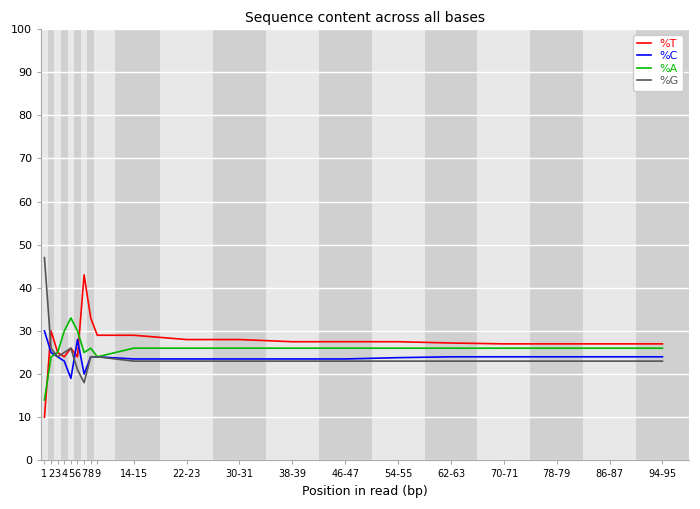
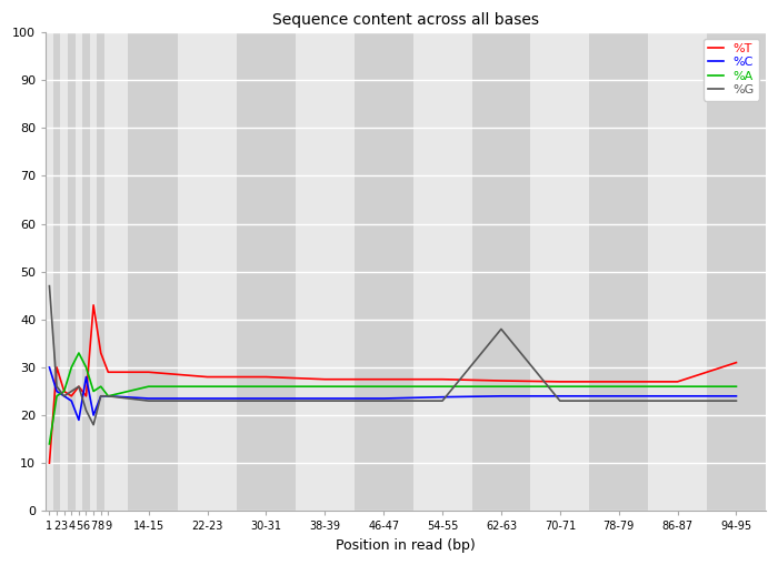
%G/62-63: 23 -> 38
%T/94-95: 27.0 -> 31.0
